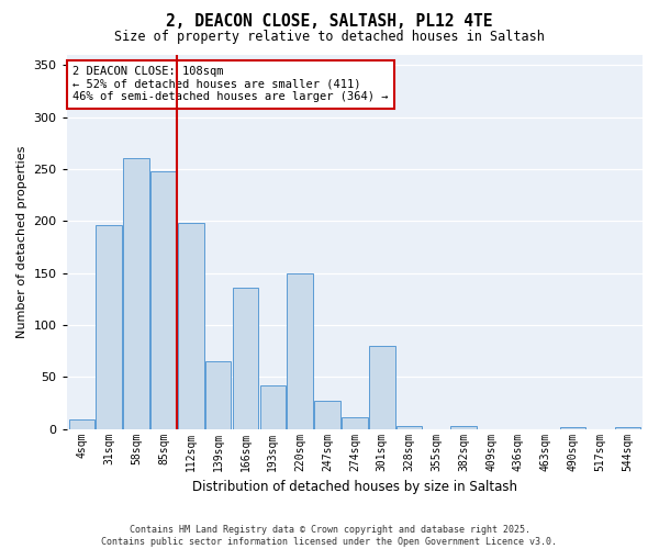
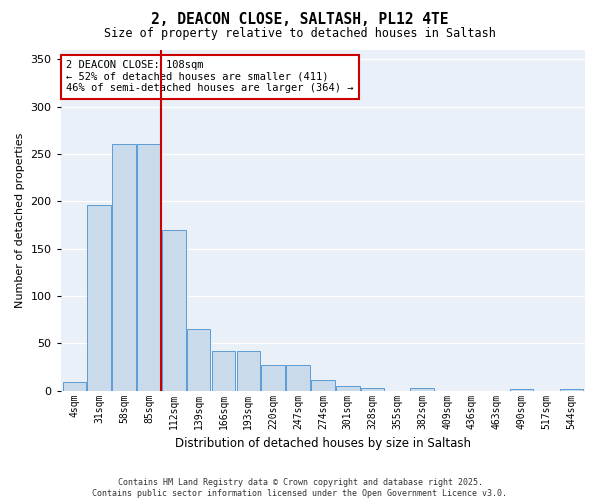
85sqm: 248 -> 261
112sqm: 198 -> 170
166sqm: 136 -> 42
220sqm: 150 -> 27
301sqm: 80 -> 5
